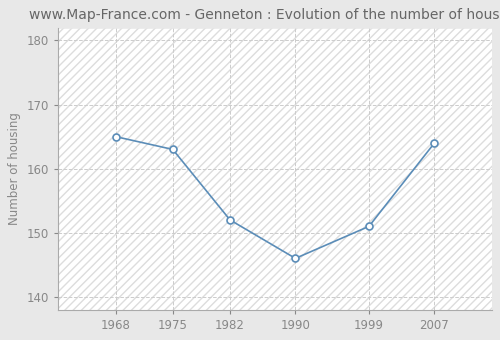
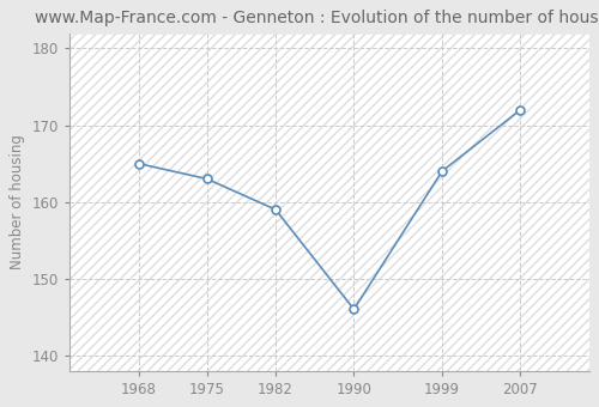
1982: 152 -> 159
1999: 151 -> 164
2007: 164 -> 172
